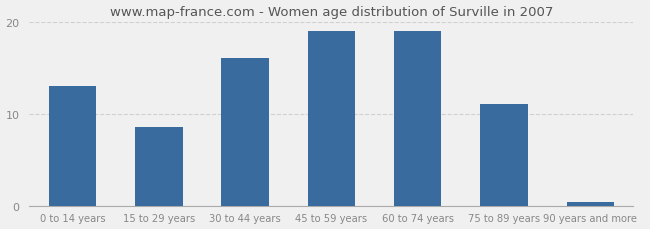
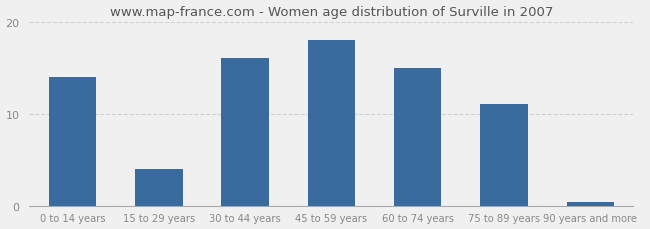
0 to 14 years: 13.0 -> 14.0
15 to 29 years: 8.5 -> 4.0
45 to 59 years: 19.0 -> 18.0
60 to 74 years: 19.0 -> 15.0
